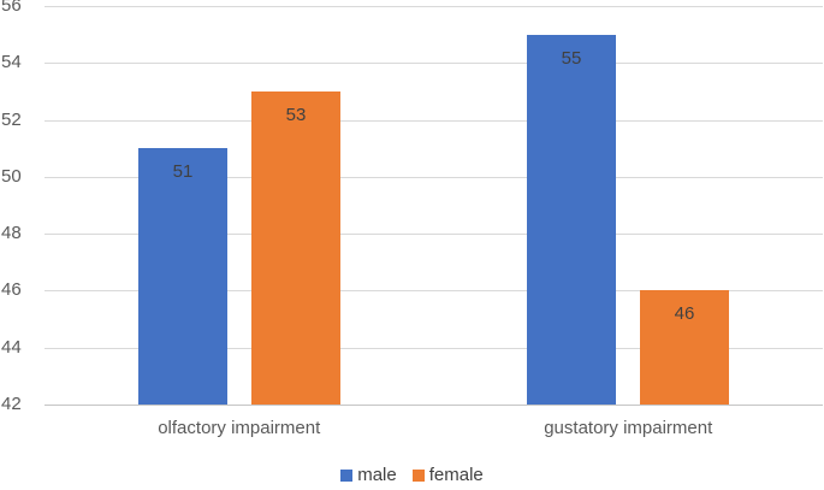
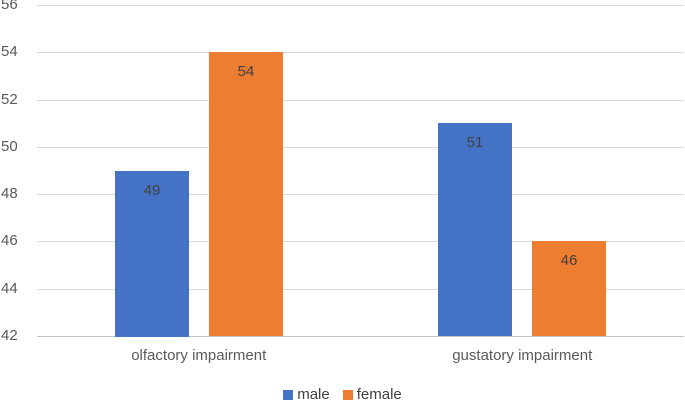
male/olfactory impairment: 51 -> 49
female/olfactory impairment: 53 -> 54
male/gustatory impairment: 55 -> 51
